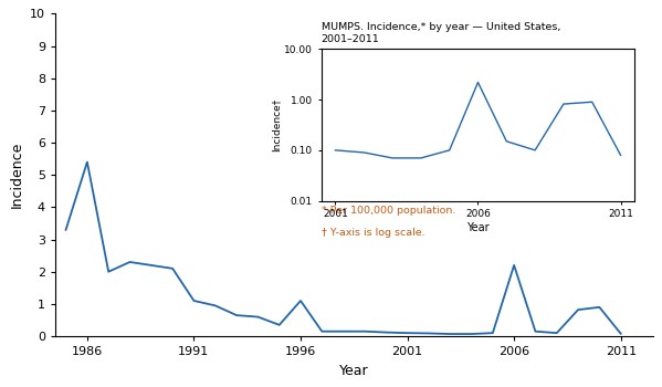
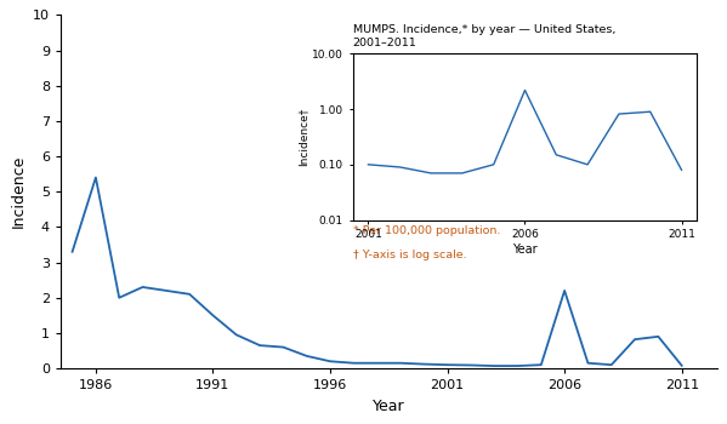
1991: 1.10 -> 1.50
1996: 1.10 -> 0.20
